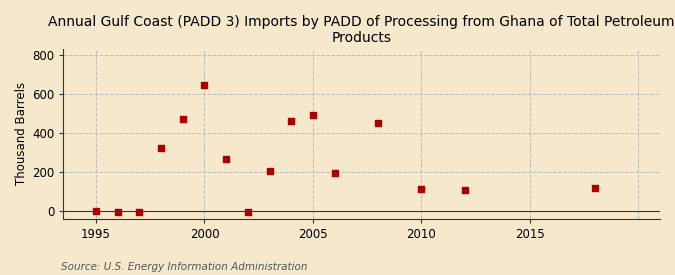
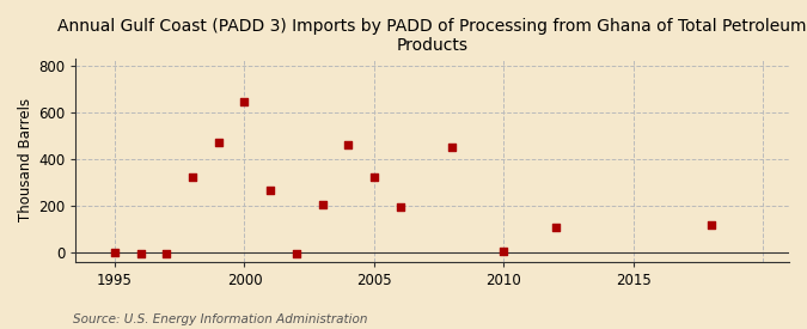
2005: 490 -> 320
2010: 110 -> 0
